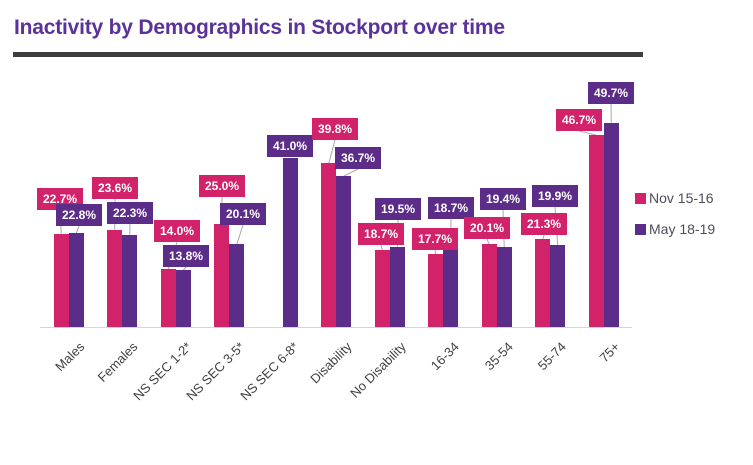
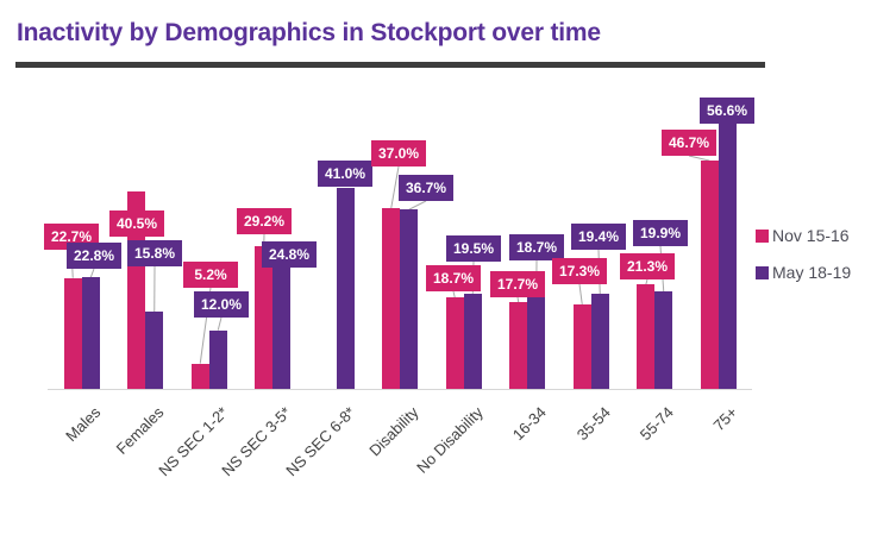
Nov 15-16/Females: 23.6% -> 40.5%
May 18-19/Females: 22.3% -> 15.8%
Nov 15-16/NS SEC 1-2*: 14.0% -> 5.2%
May 18-19/NS SEC 1-2*: 13.8% -> 12.0%
Nov 15-16/NS SEC 3-5*: 25.0% -> 29.2%
May 18-19/NS SEC 3-5*: 20.1% -> 24.8%
Nov 15-16/Disability: 39.8% -> 37.0%
Nov 15-16/35-54: 20.1% -> 17.3%
May 18-19/75+: 49.7% -> 56.6%
